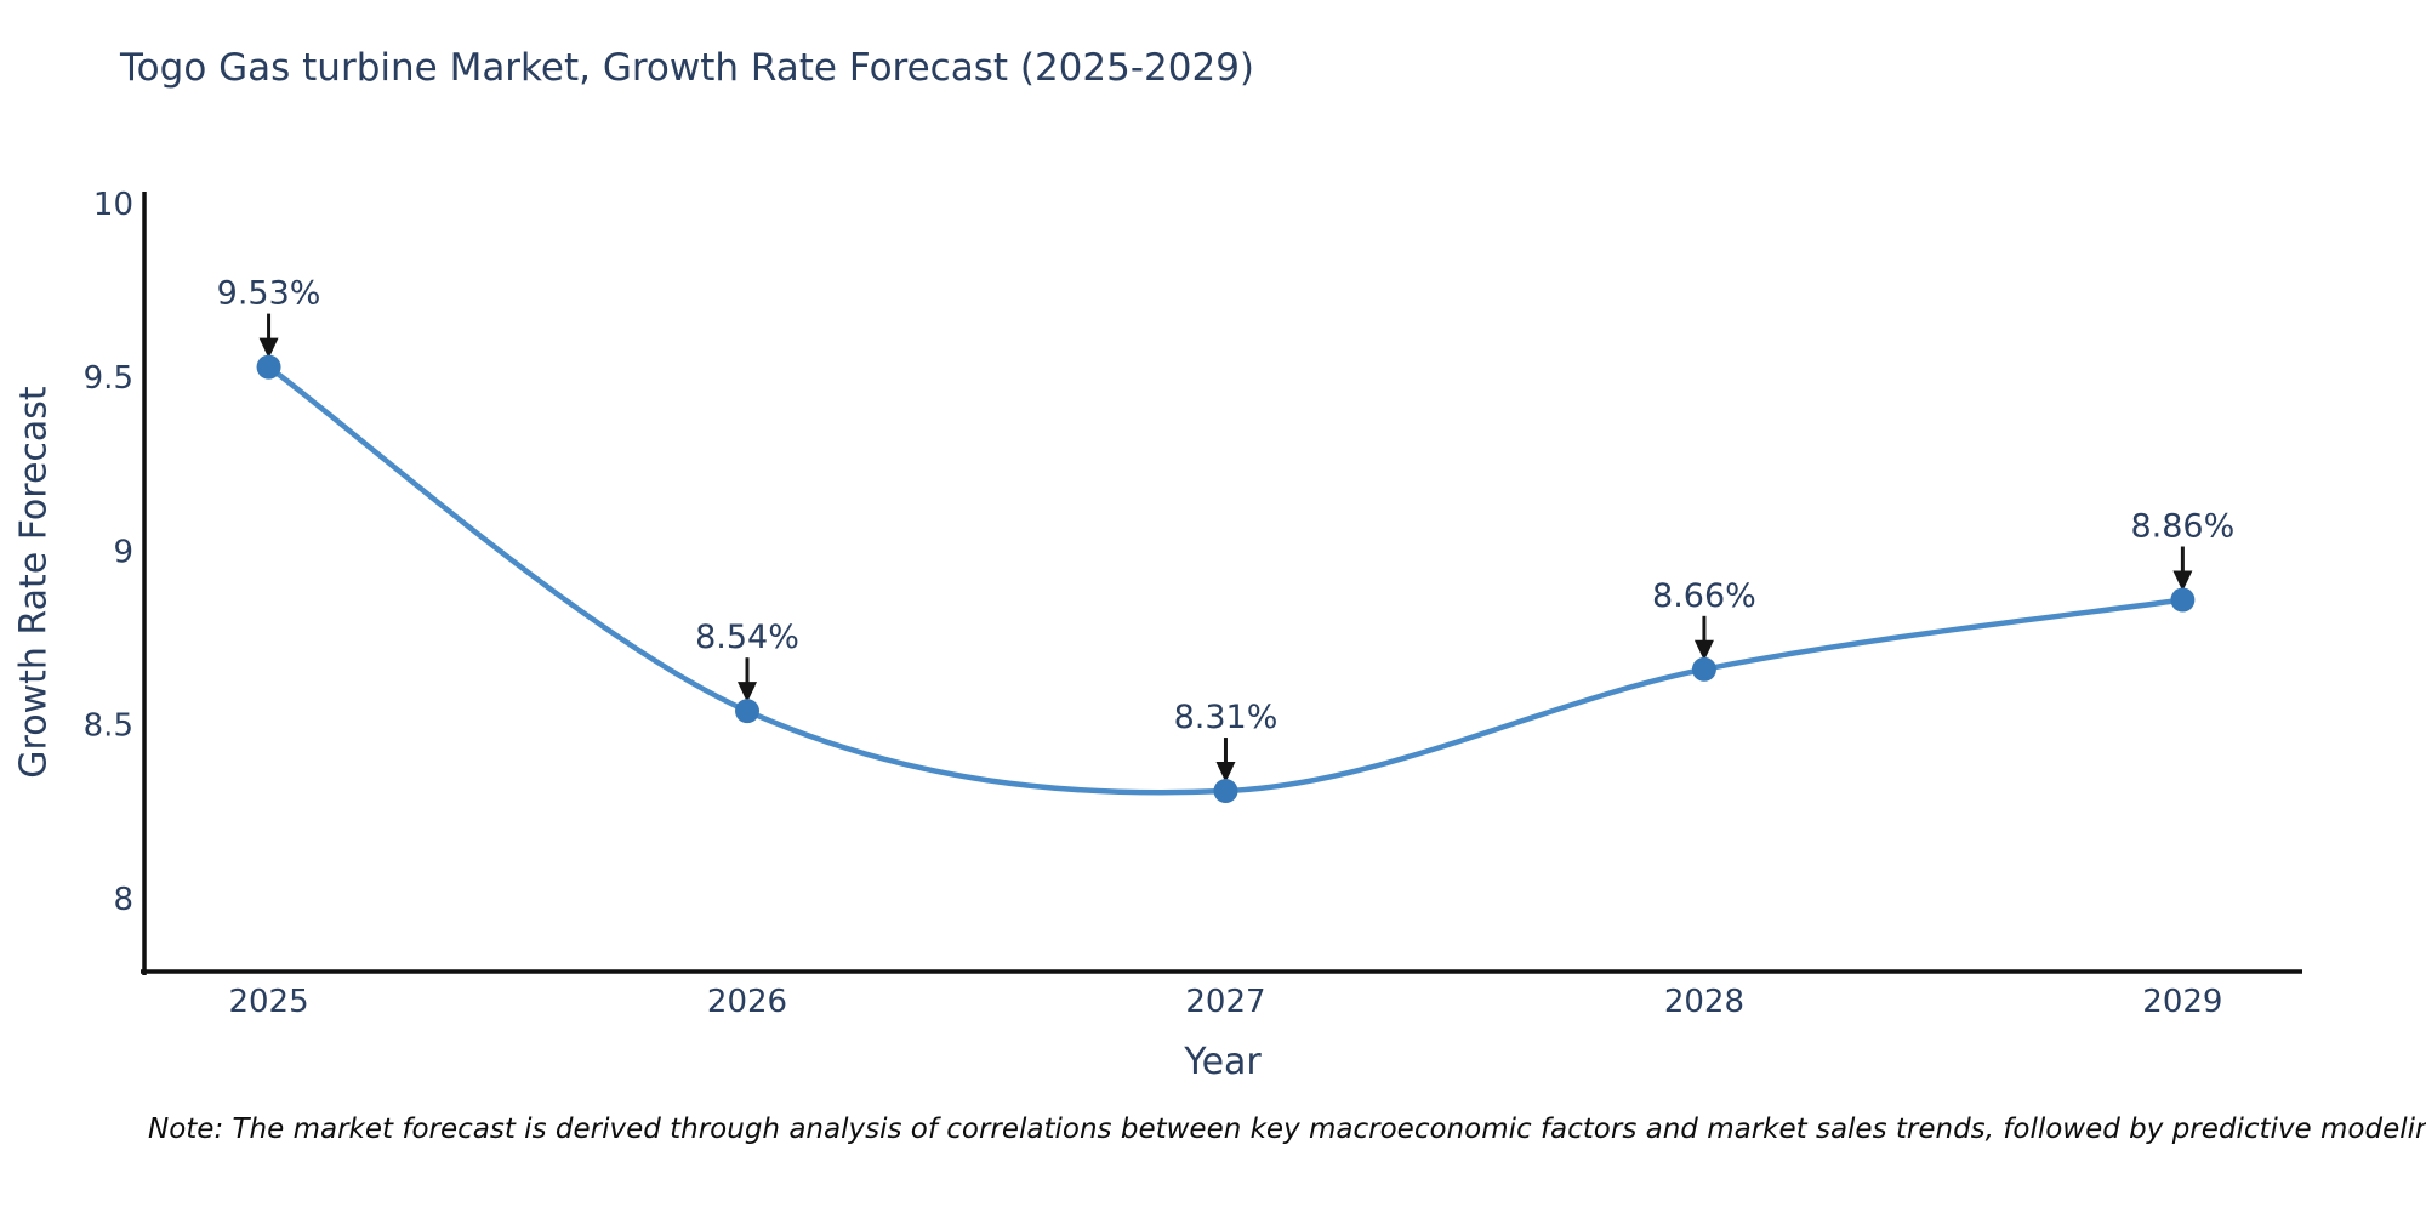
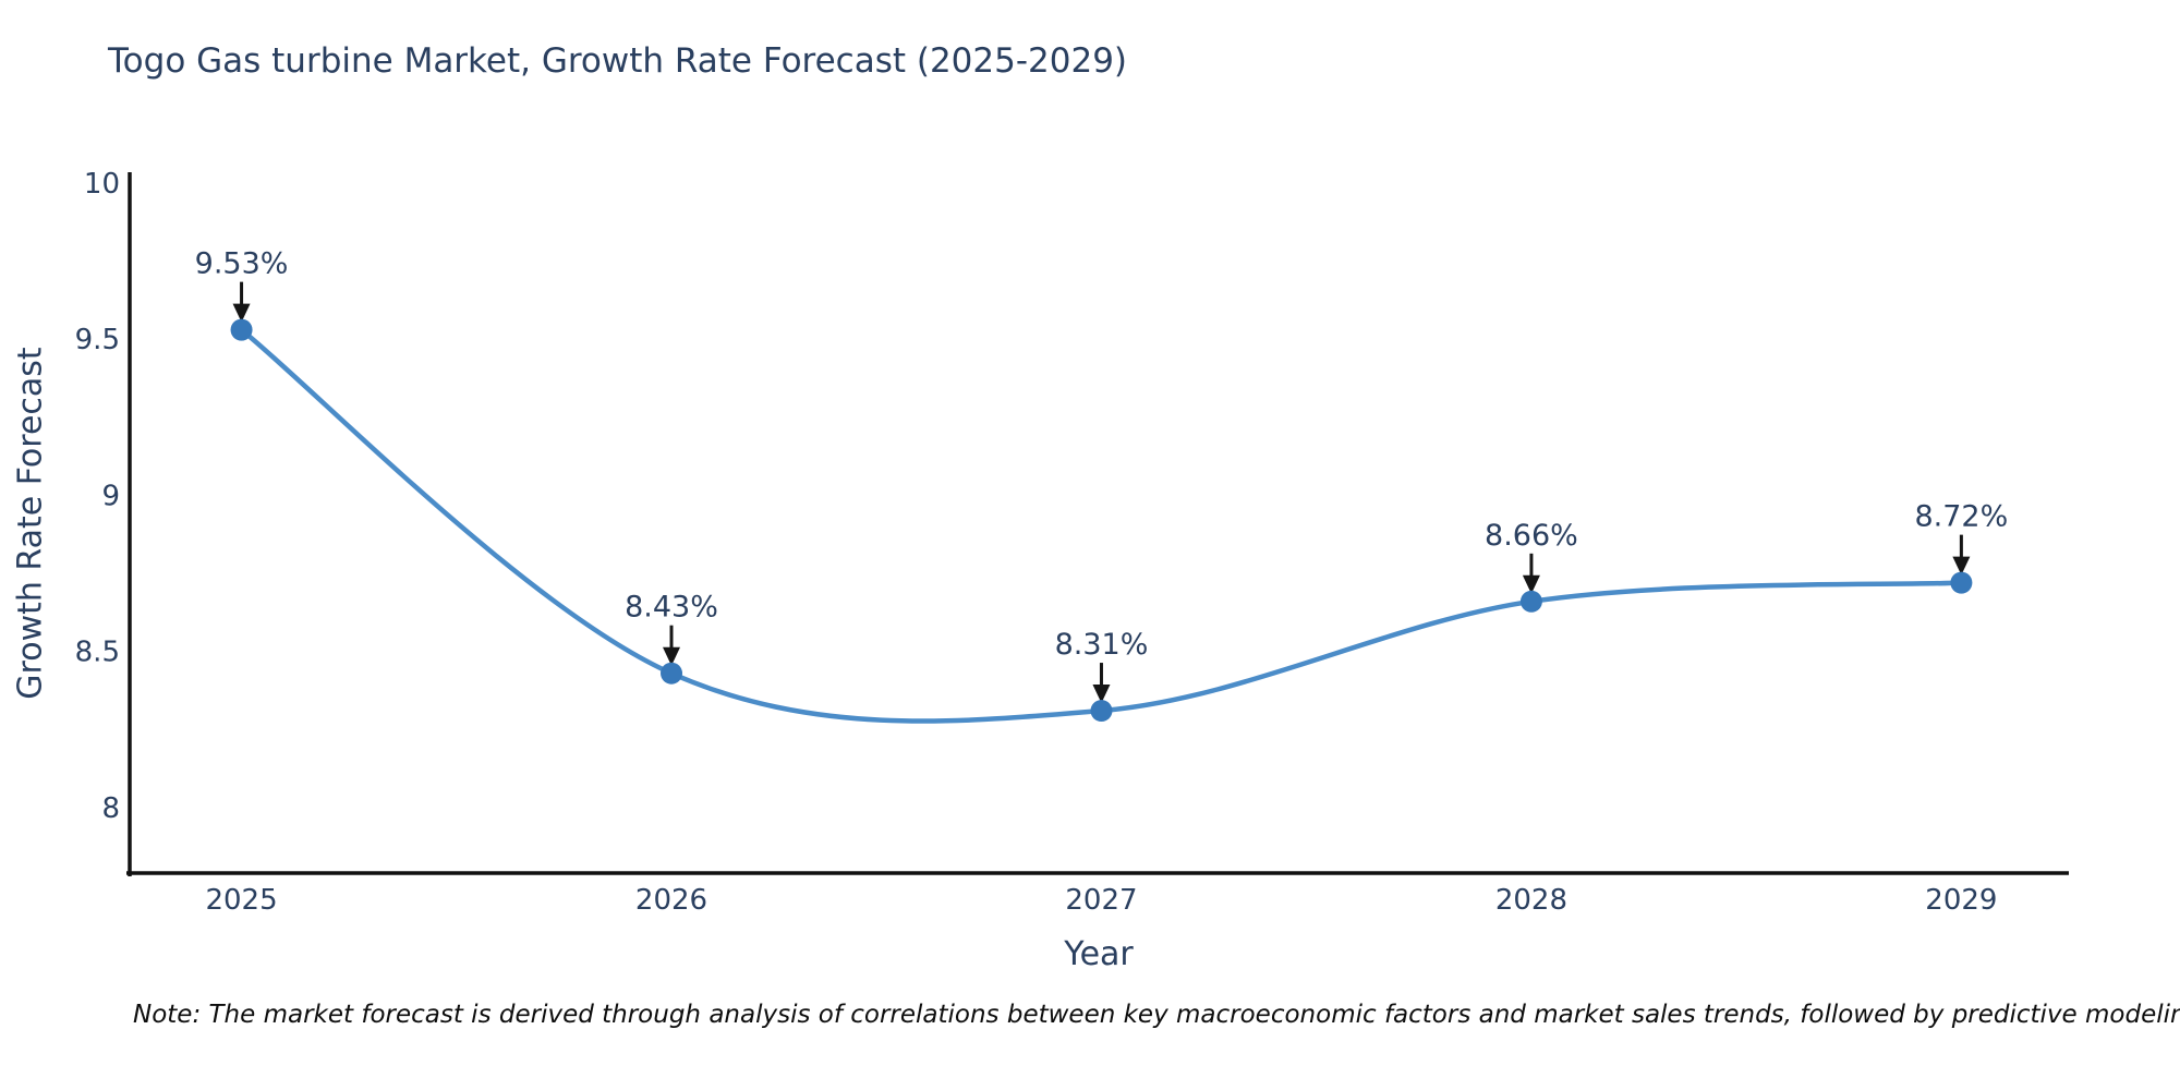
2026: 8.54% -> 8.43%
2029: 8.86% -> 8.72%
